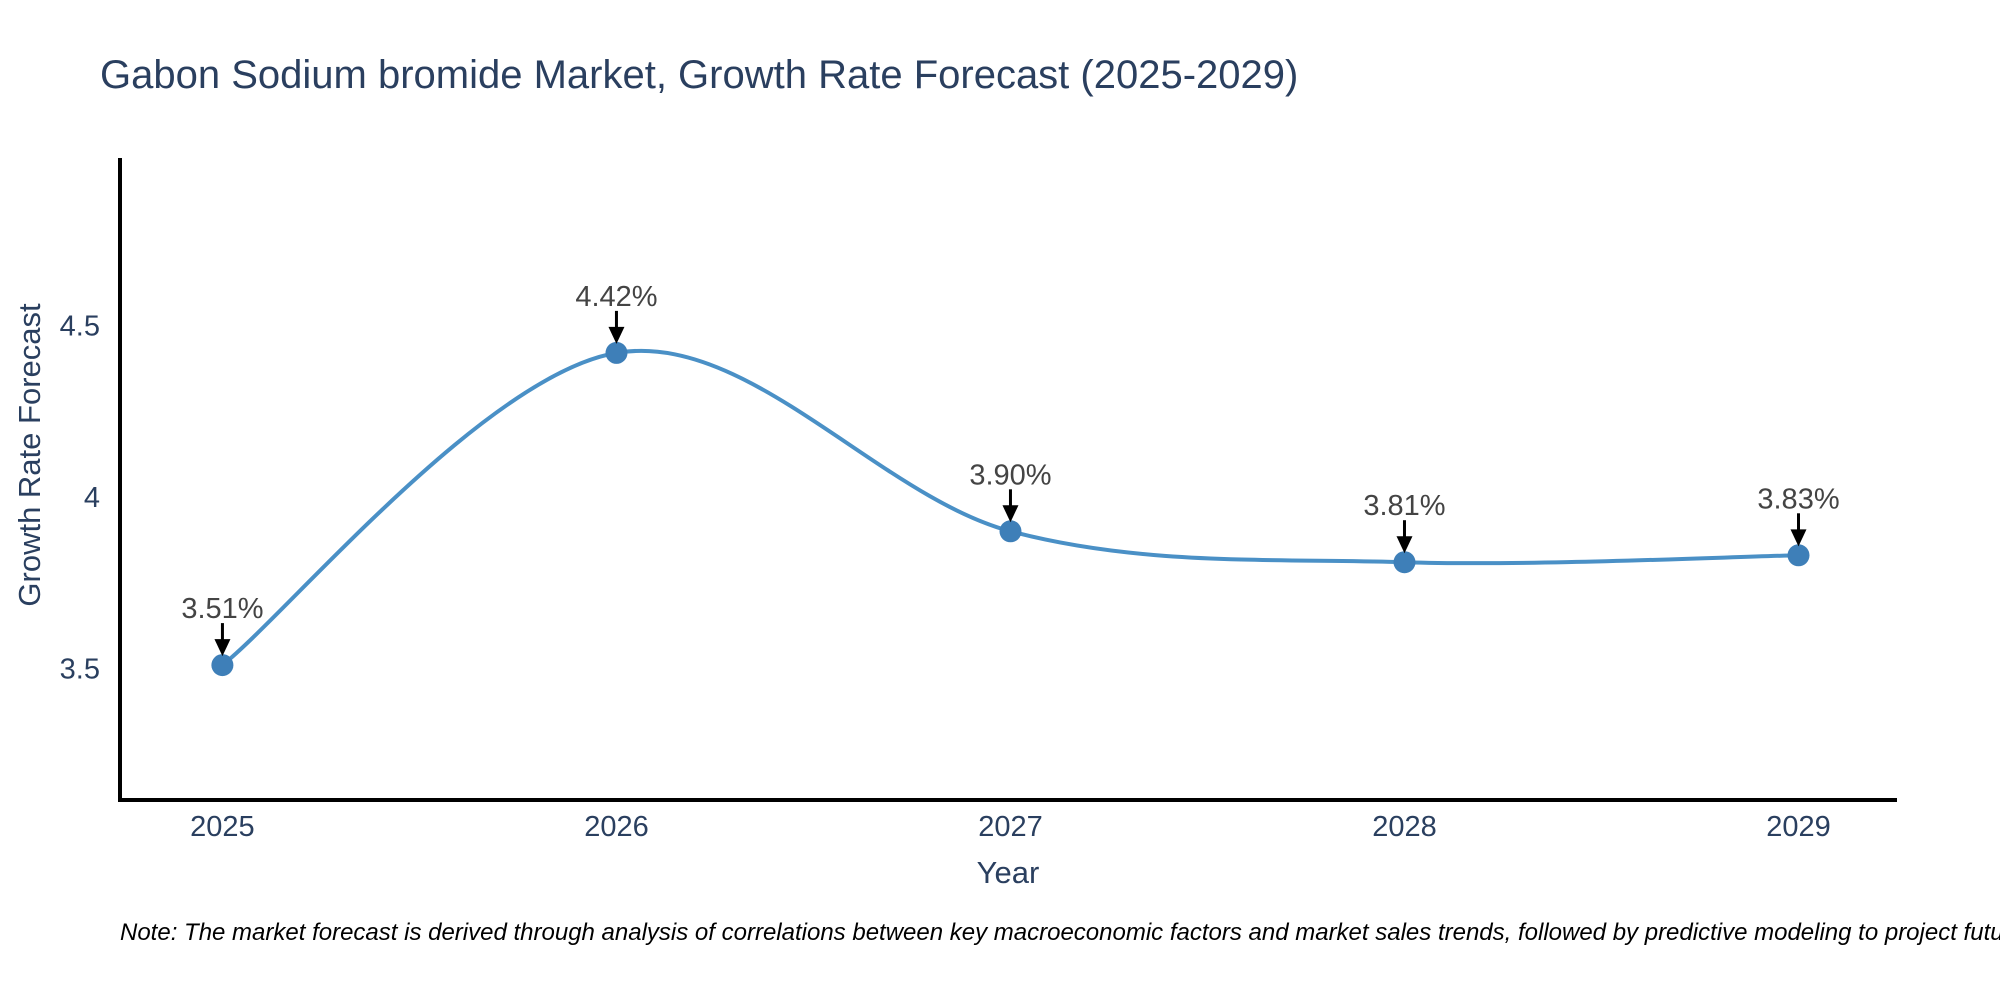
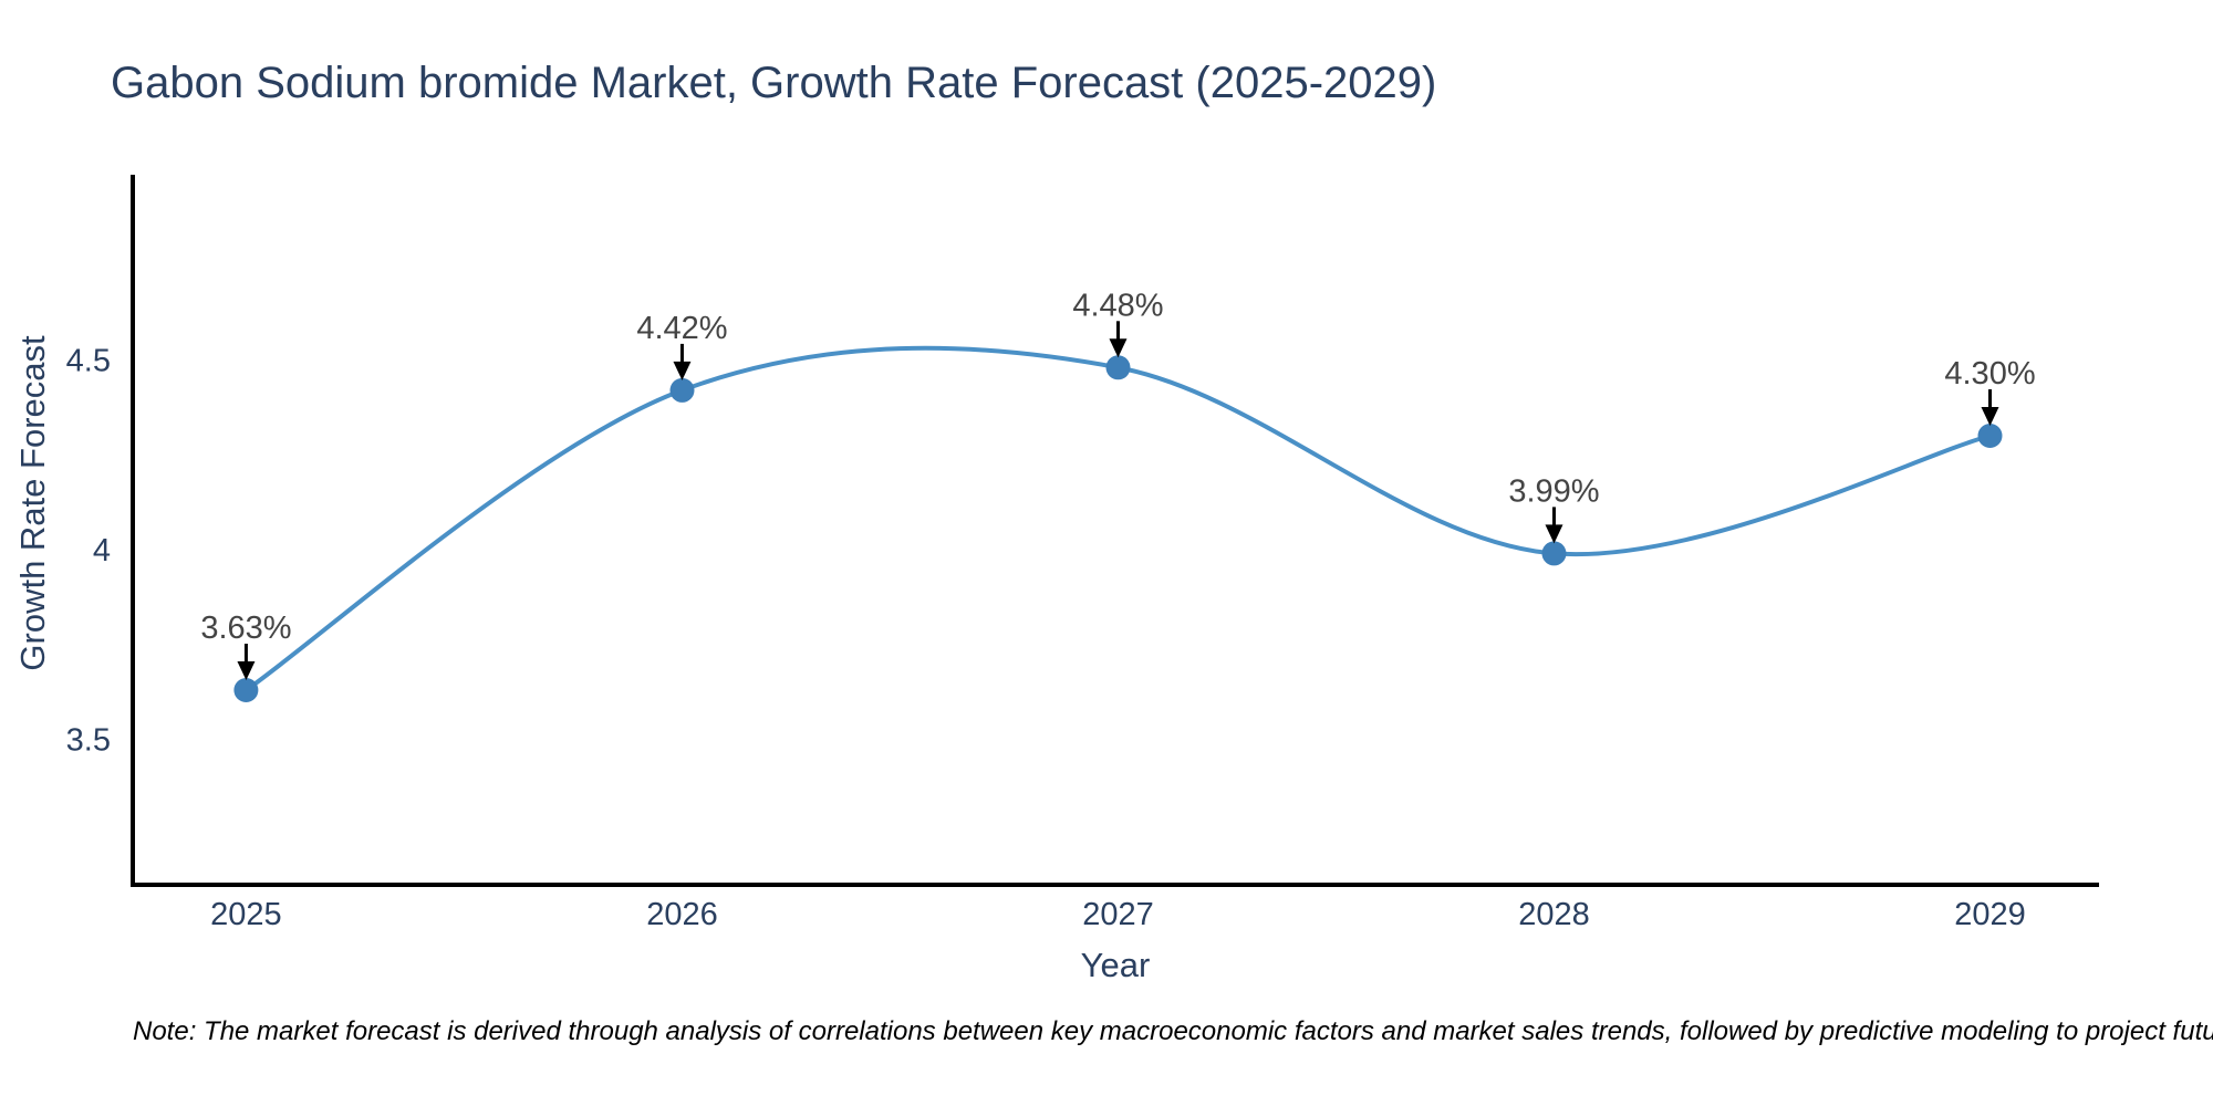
2025: 3.51% -> 3.63%
2027: 3.90% -> 4.48%
2028: 3.81% -> 3.99%
2029: 3.83% -> 4.30%
